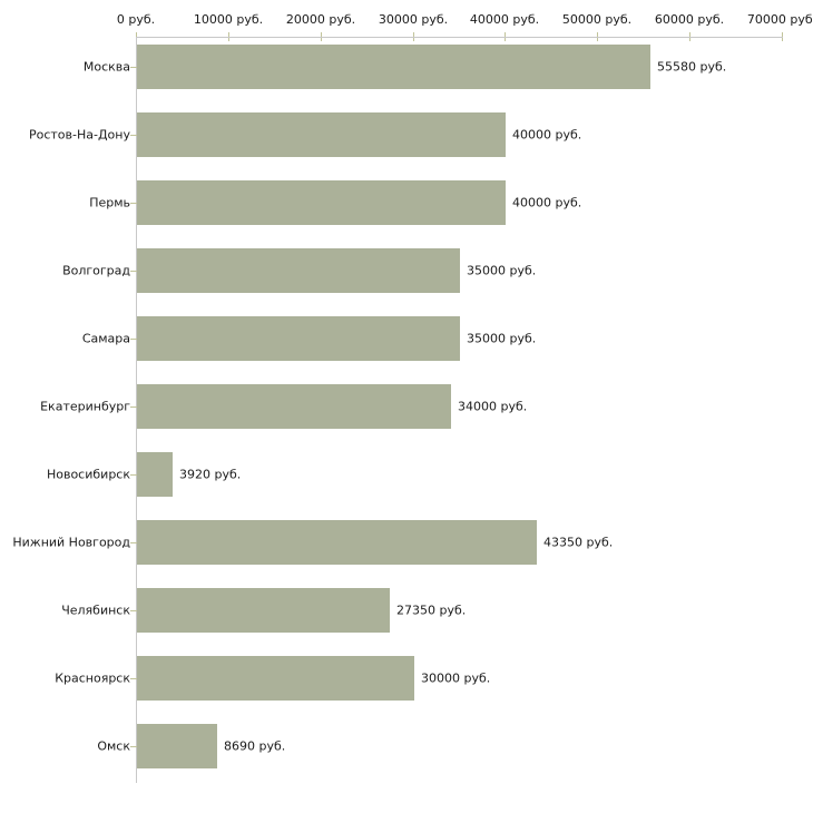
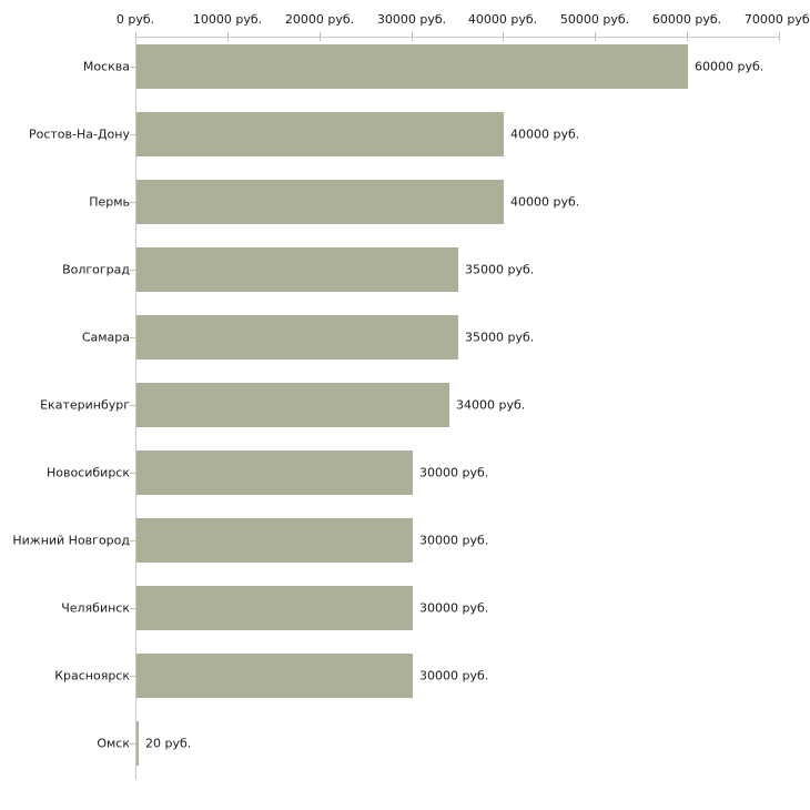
Москва: 55580 -> 60000
Новосибирск: 3920 -> 30000
Нижний Новгород: 43350 -> 30000
Челябинск: 27350 -> 30000
Омск: 8690 -> 20
